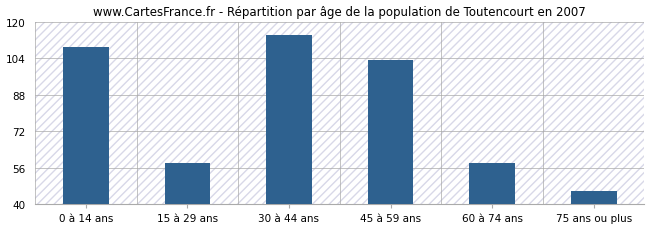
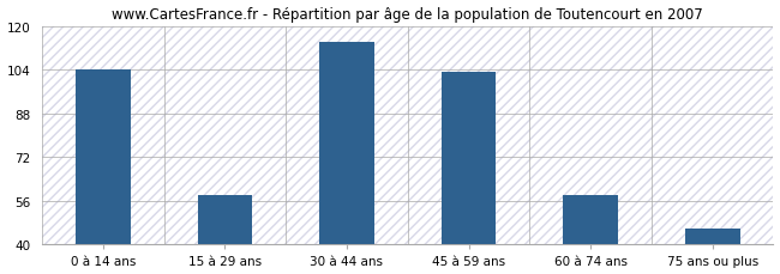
0 à 14 ans: 109 -> 104
